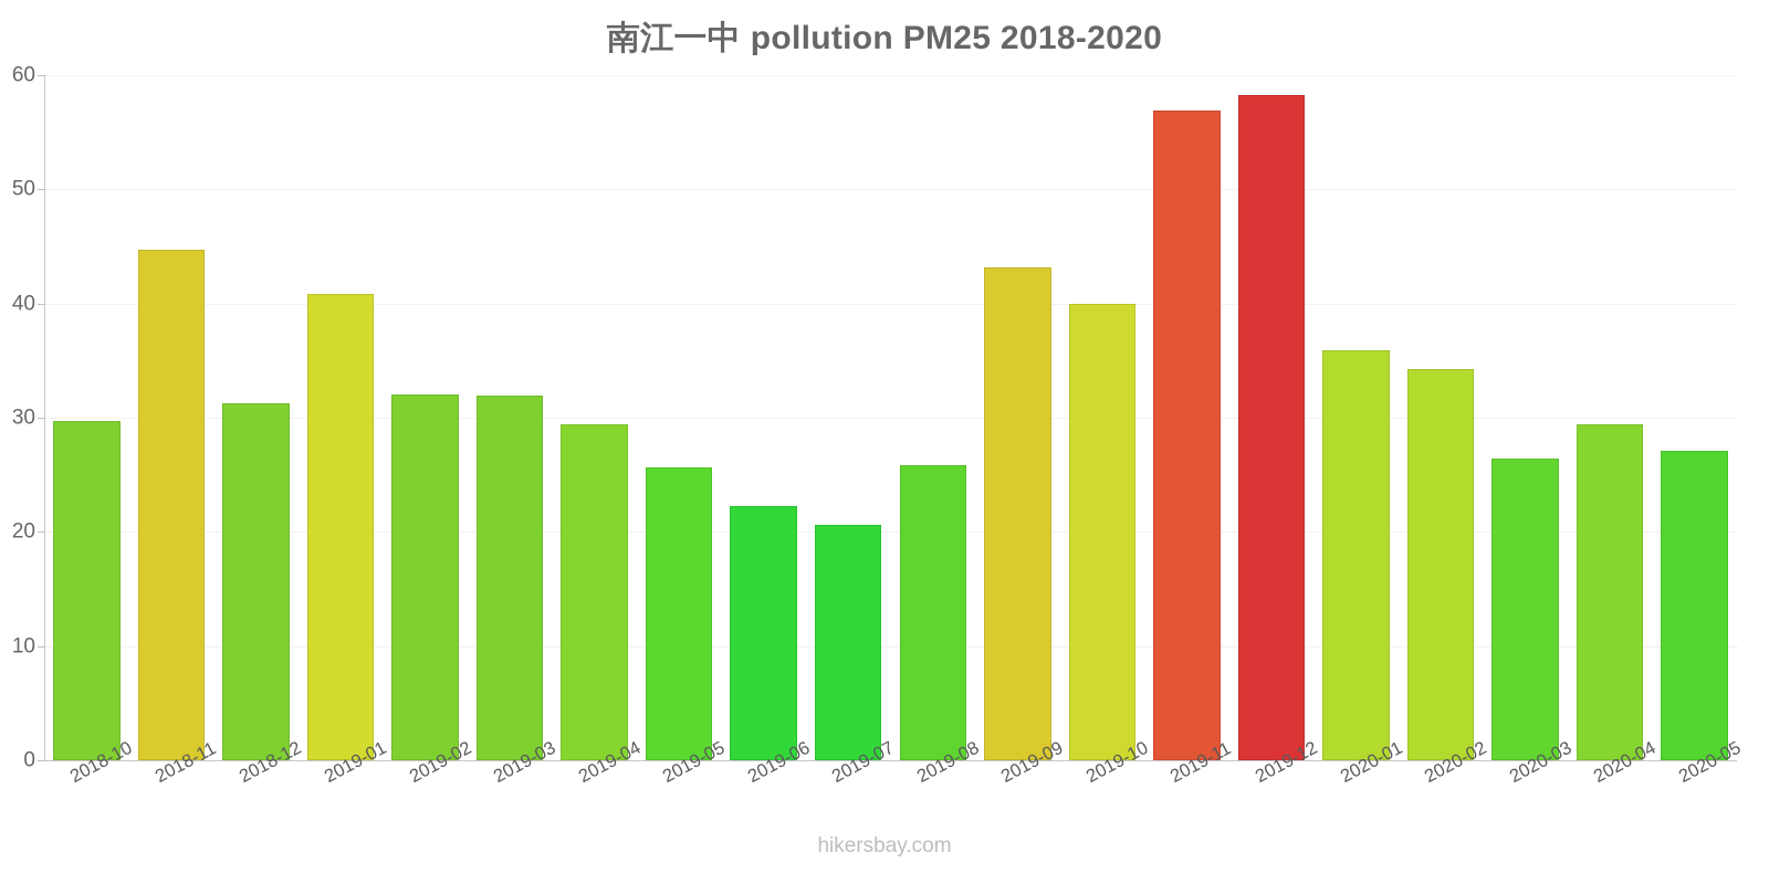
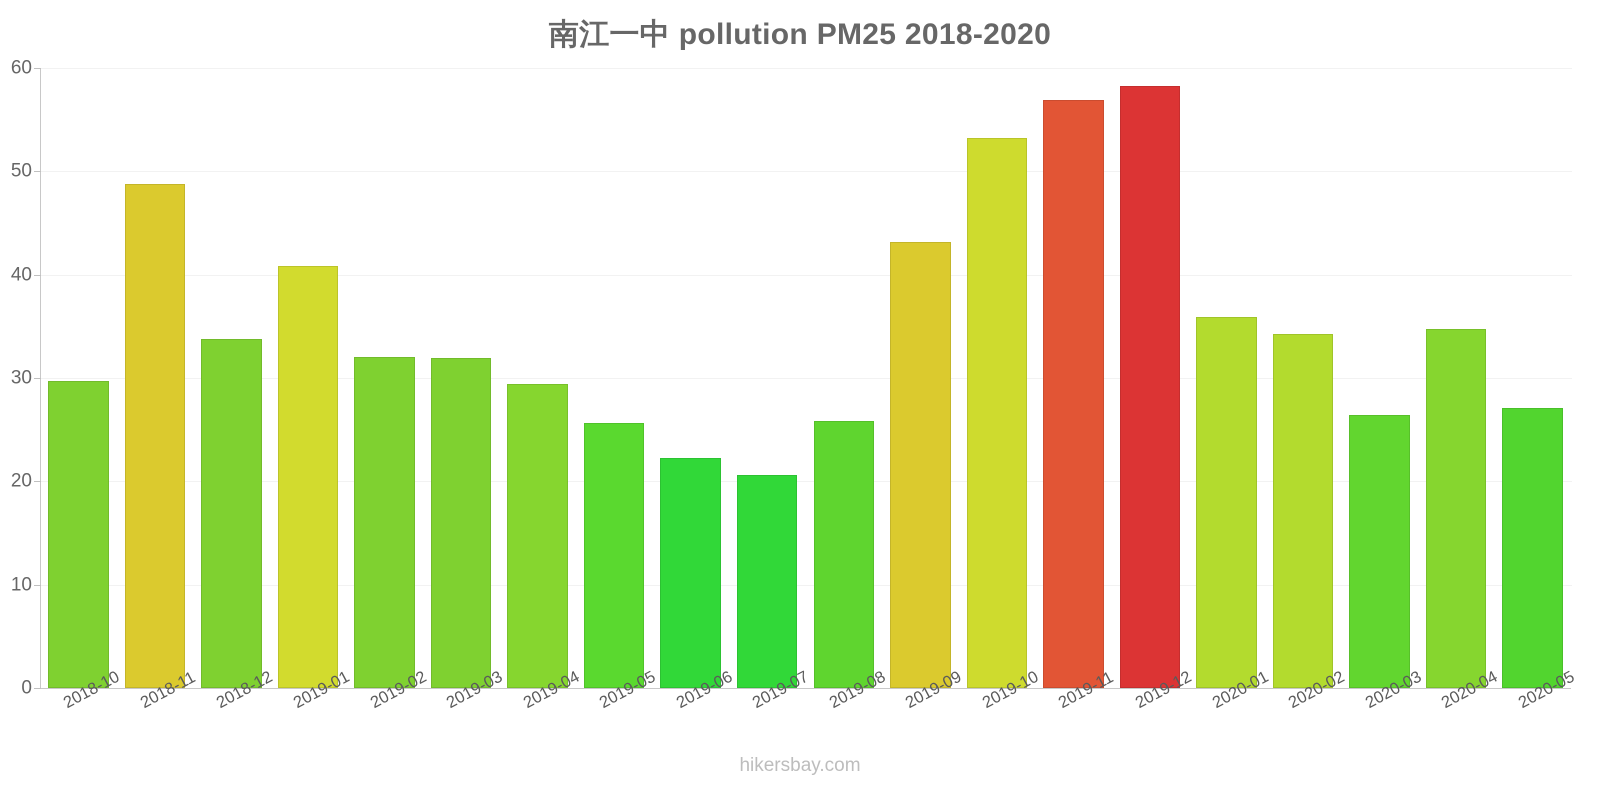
2018-11: 44.7 -> 48.8
2018-12: 31.3 -> 33.8
2019-10: 40.0 -> 53.2
2020-04: 29.4 -> 34.7
